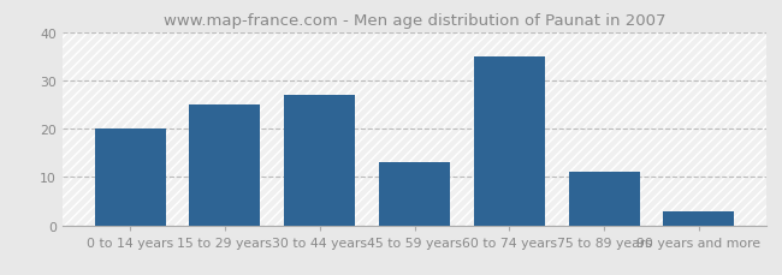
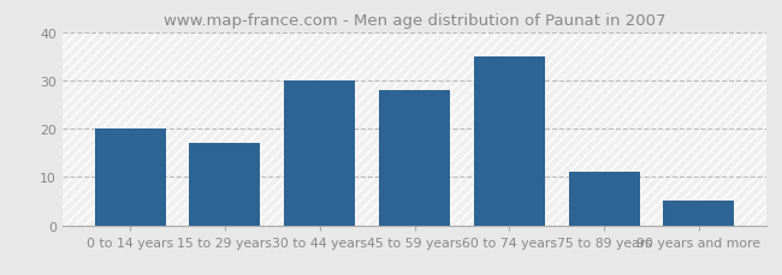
15 to 29 years: 25 -> 17
30 to 44 years: 27 -> 30
45 to 59 years: 13 -> 28
90 years and more: 3 -> 5
